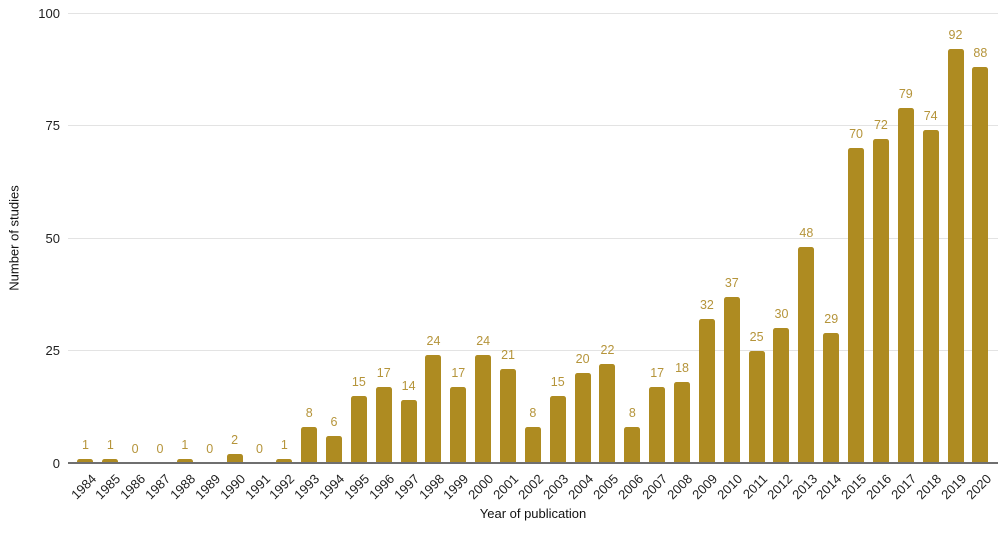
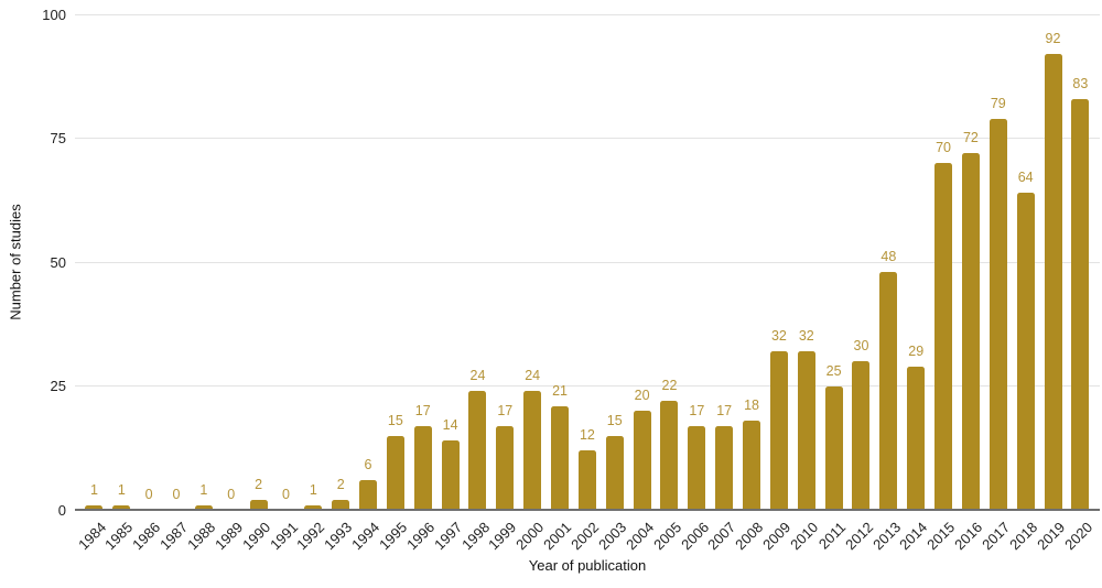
1993: 8 -> 2
2002: 8 -> 12
2006: 8 -> 17
2010: 37 -> 32
2018: 74 -> 64
2020: 88 -> 83
